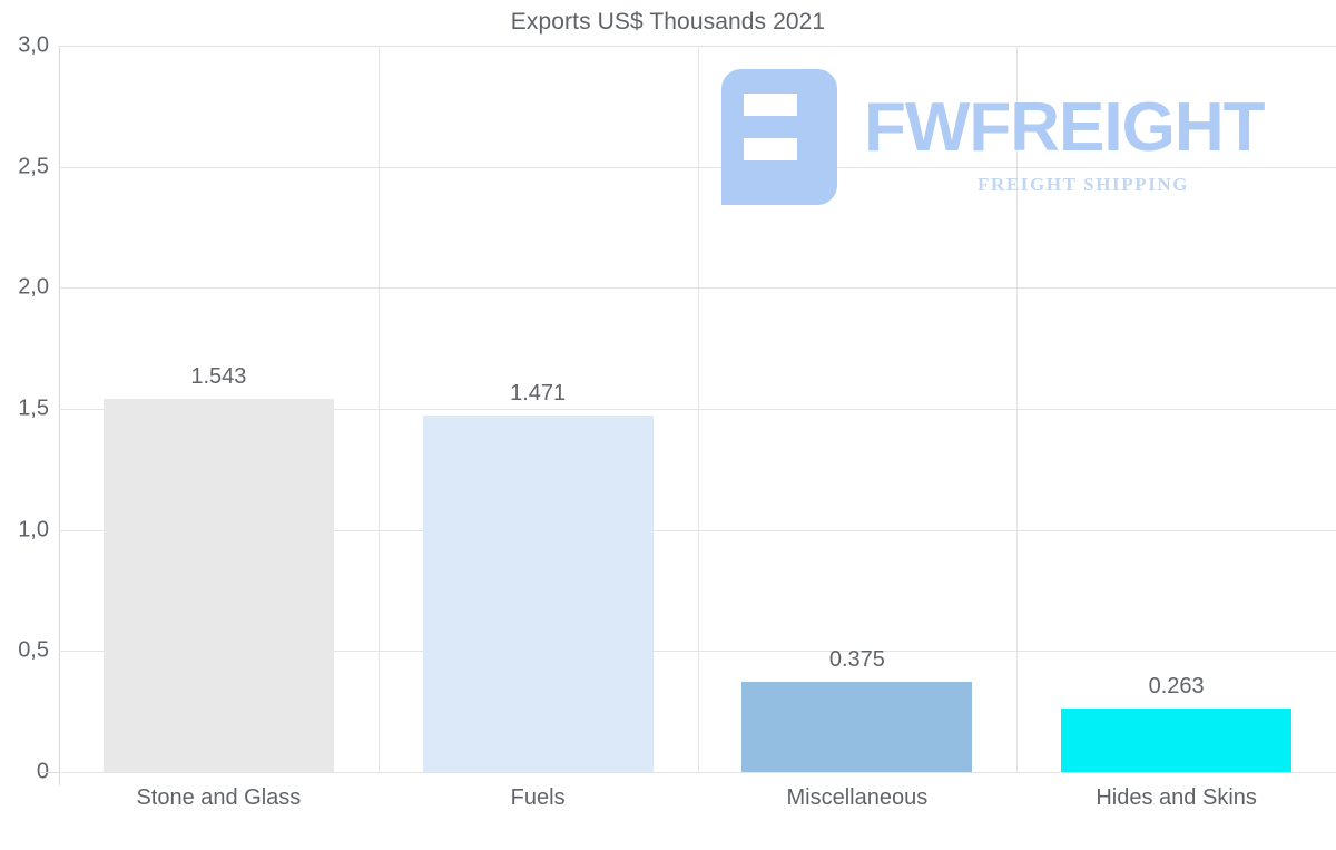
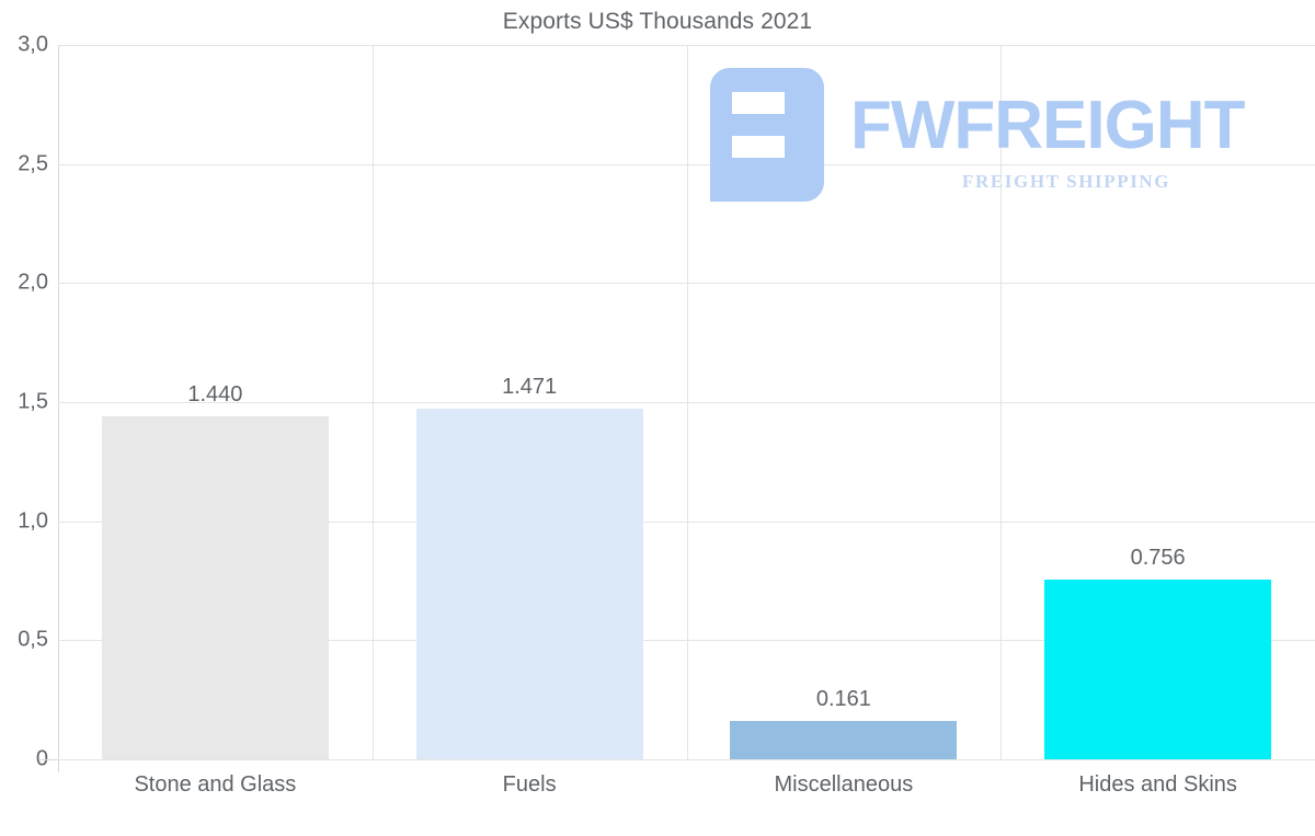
Stone and Glass: 1.543 -> 1.440
Miscellaneous: 0.375 -> 0.161
Hides and Skins: 0.263 -> 0.756
